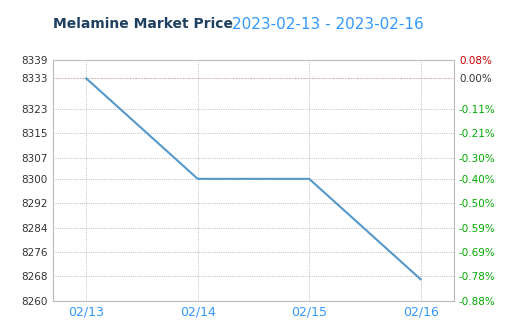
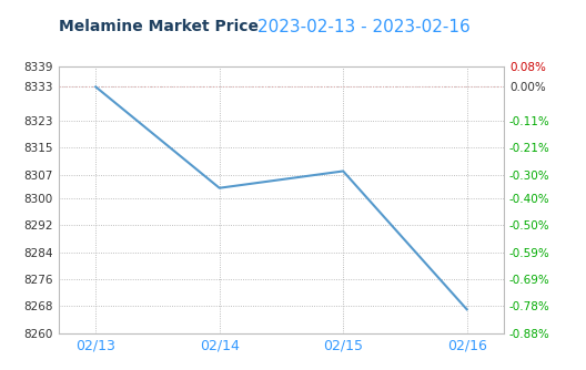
02/14: 8300 -> 8303
02/15: 8300 -> 8308
